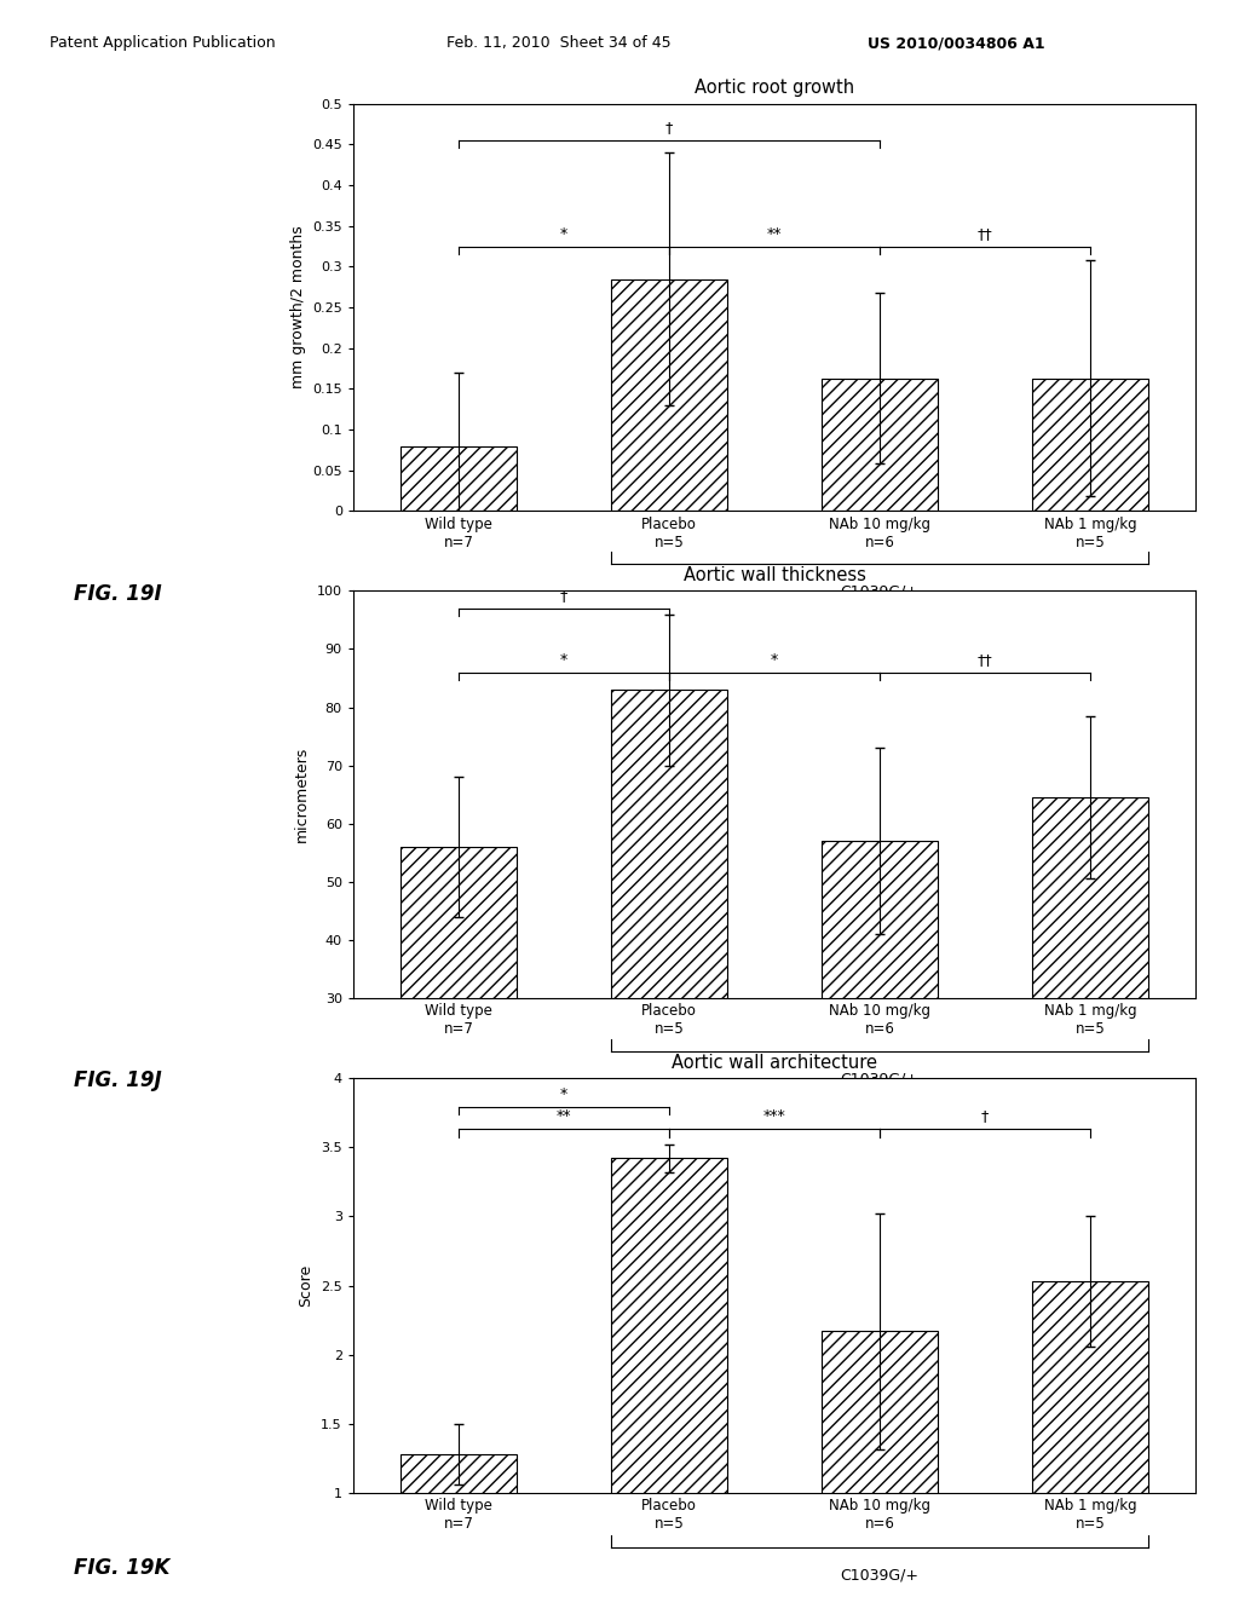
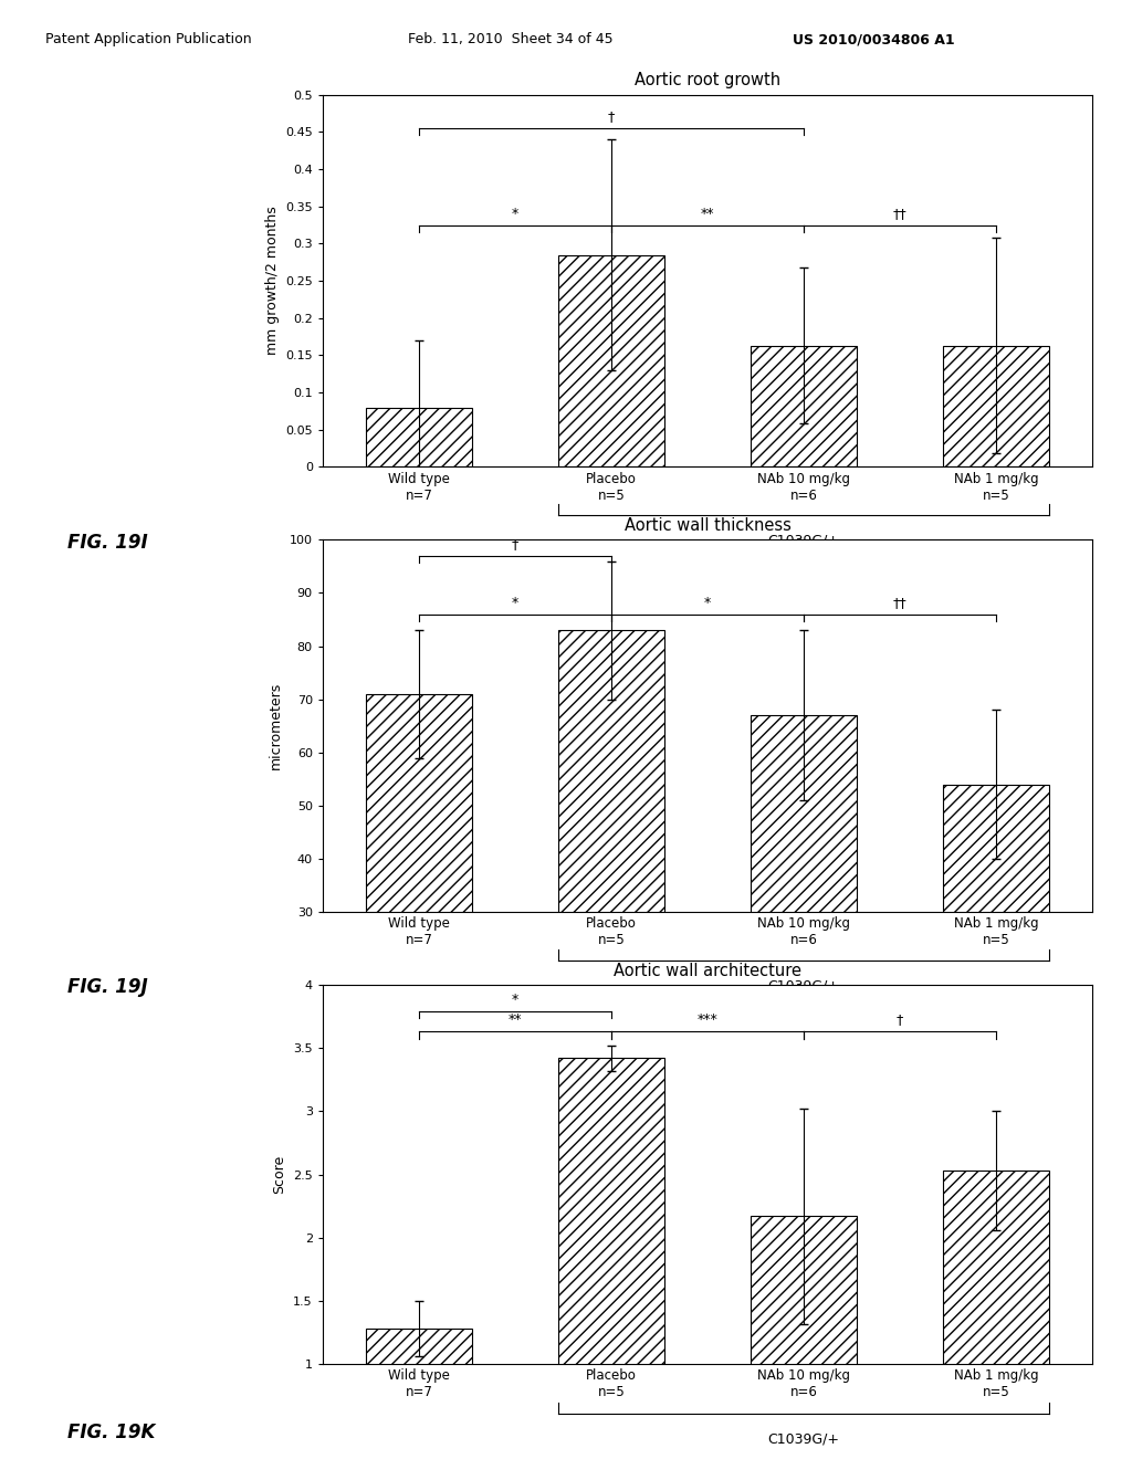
Aortic wall thickness/Wild type n=7: 56.0 -> 71.0
Aortic wall thickness/NAb 10 mg/kg n=6: 57.0 -> 67.0
Aortic wall thickness/NAb 1 mg/kg n=5: 64.5 -> 54.0
